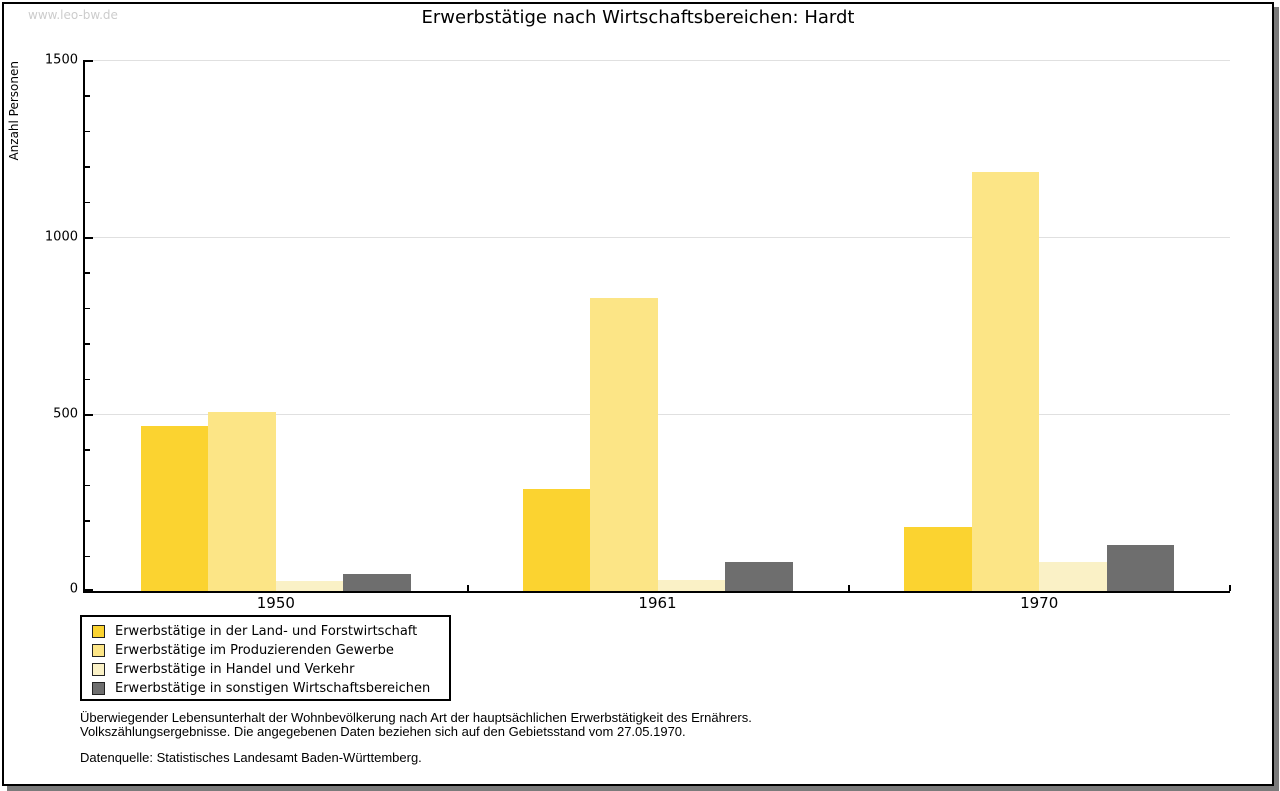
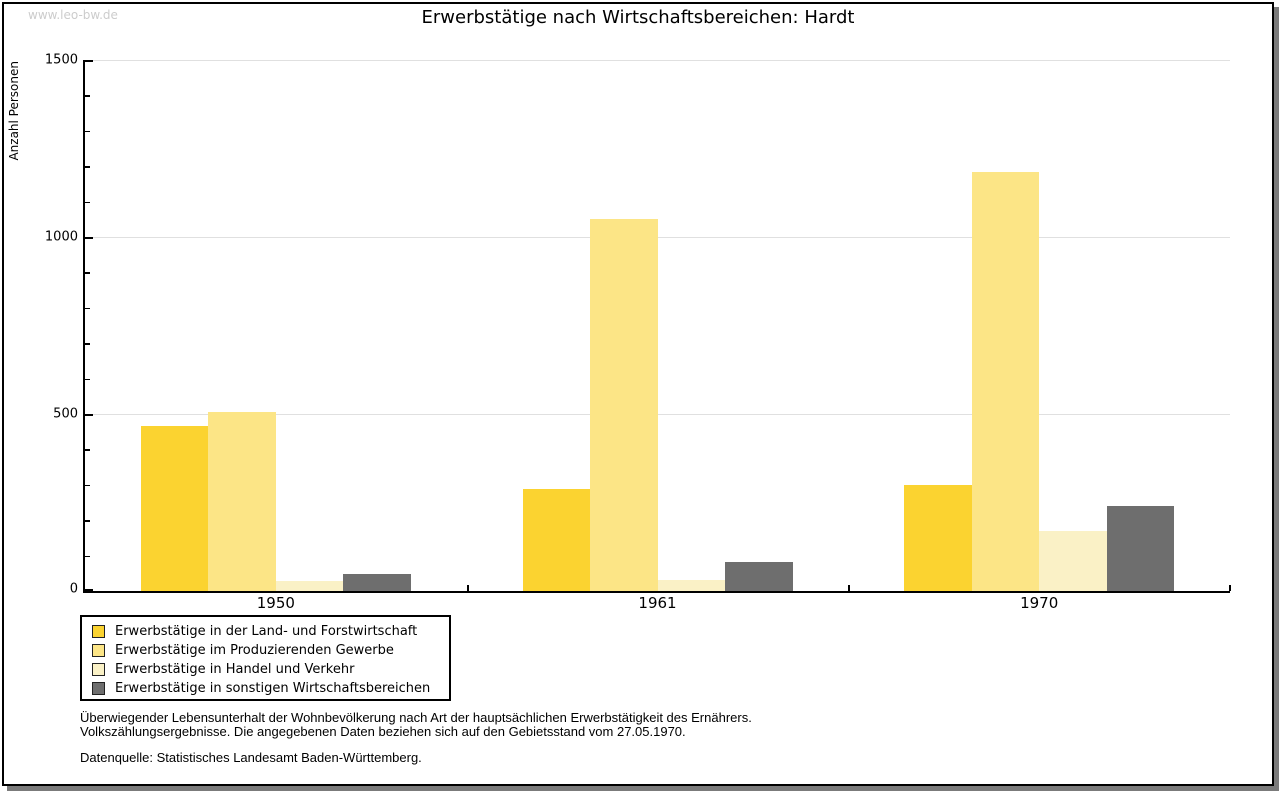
Erwerbstätige im Produzierenden Gewerbe/1961: 830 -> 1050
Erwerbstätige in der Land- und Forstwirtschaft/1970: 180 -> 300
Erwerbstätige in Handel und Verkehr/1970: 80 -> 170
Erwerbstätige in sonstigen Wirtschaftsbereichen/1970: 130 -> 240
